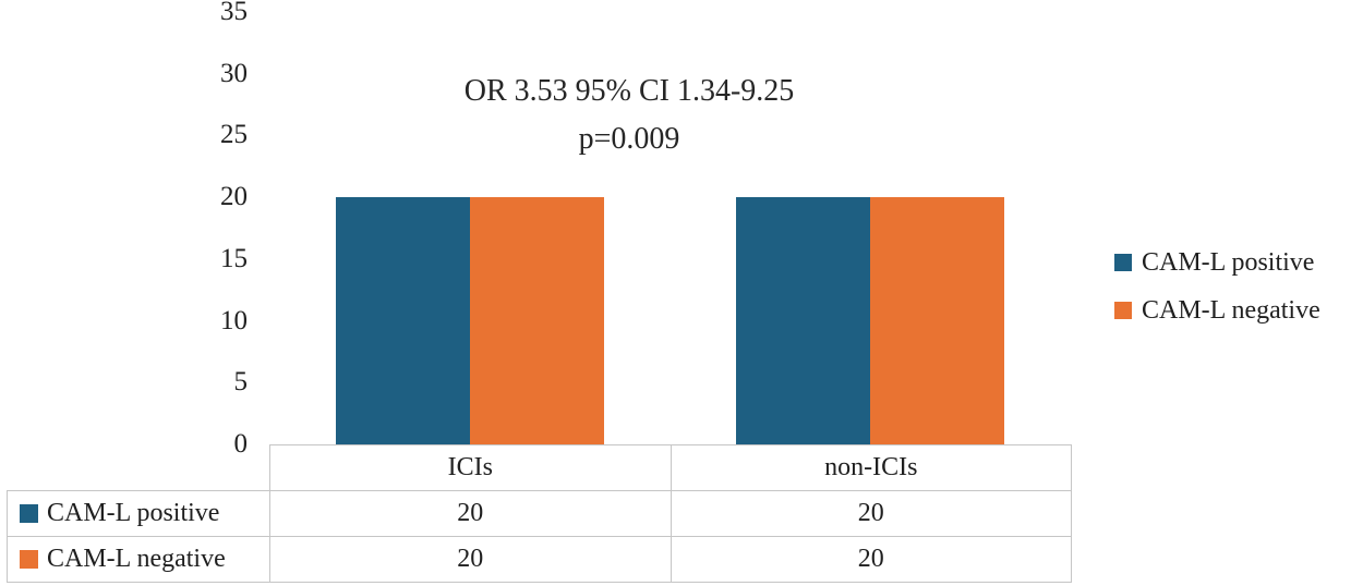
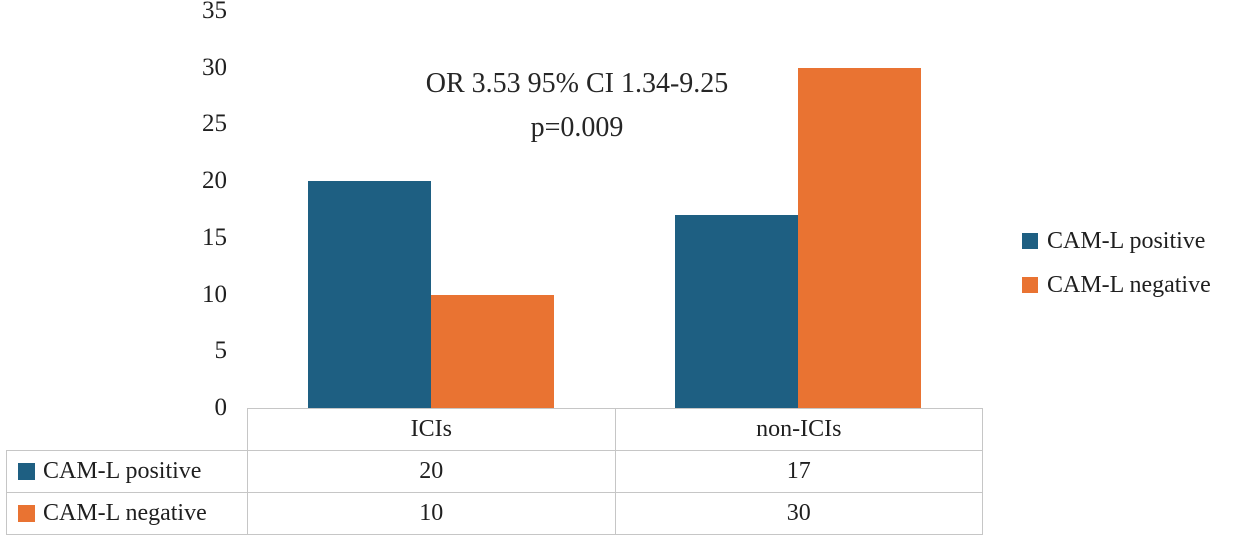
CAM-L negative/ICIs: 20 -> 10
CAM-L positive/non-ICIs: 20 -> 17
CAM-L negative/non-ICIs: 20 -> 30
